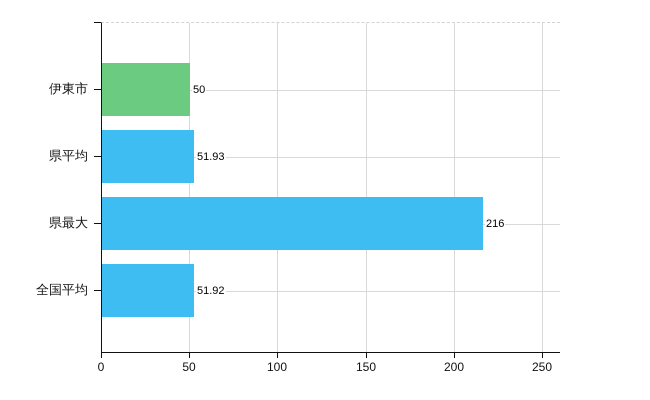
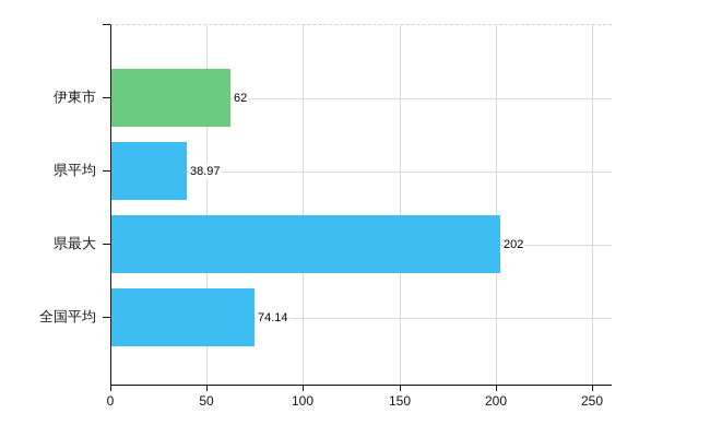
伊東市: 50 -> 62
県平均: 51.93 -> 38.97
県最大: 216 -> 202
全国平均: 51.92 -> 74.14
